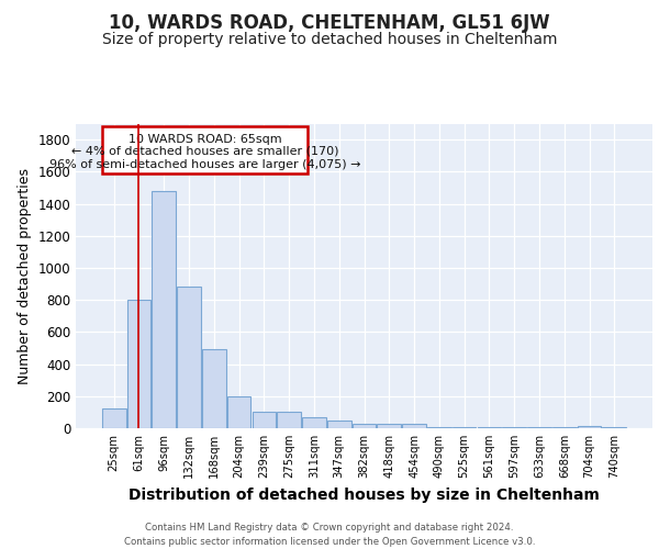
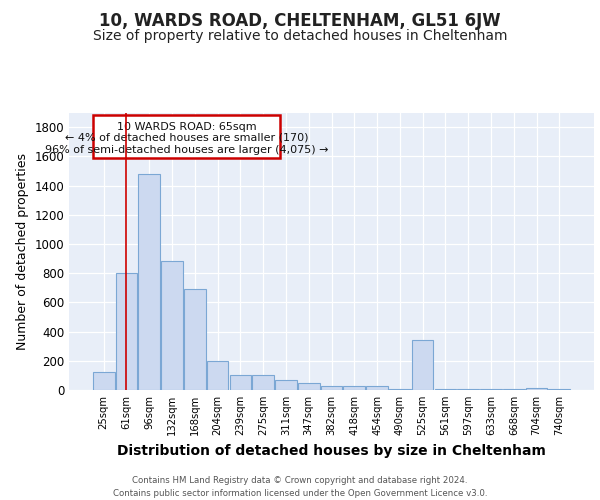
168sqm: 490 -> 690
525sqm: 0 -> 340
